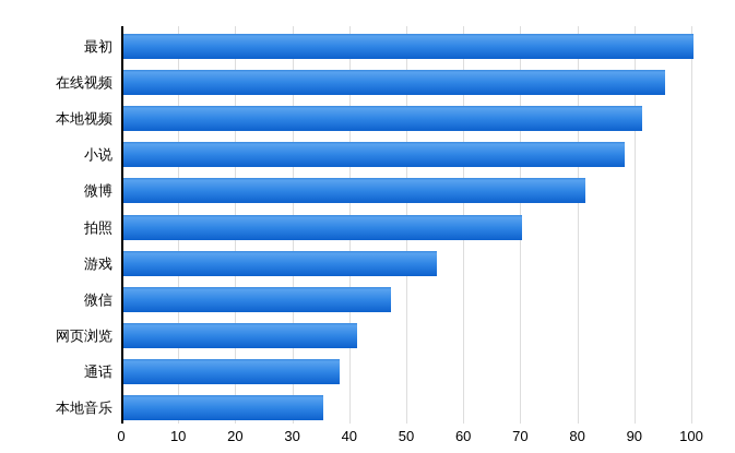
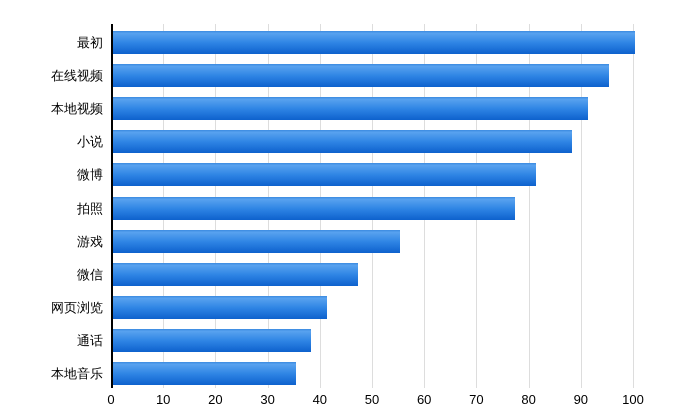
拍照: 70 -> 77
